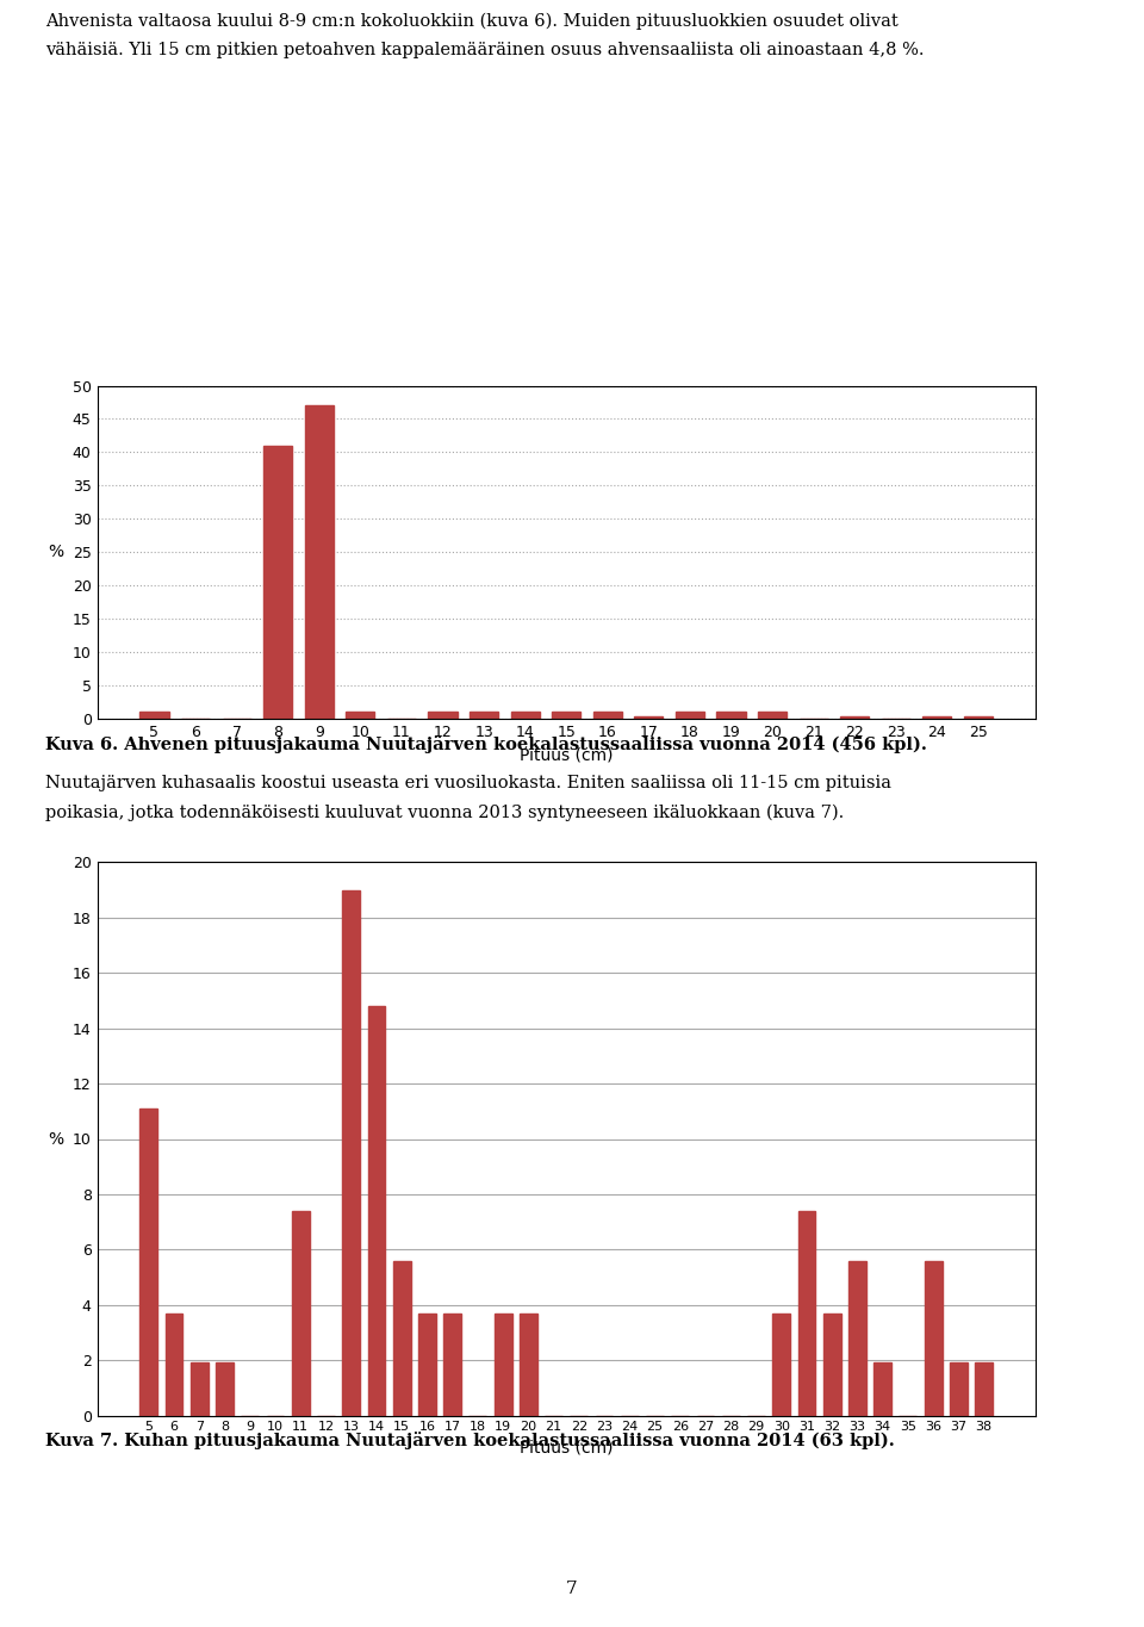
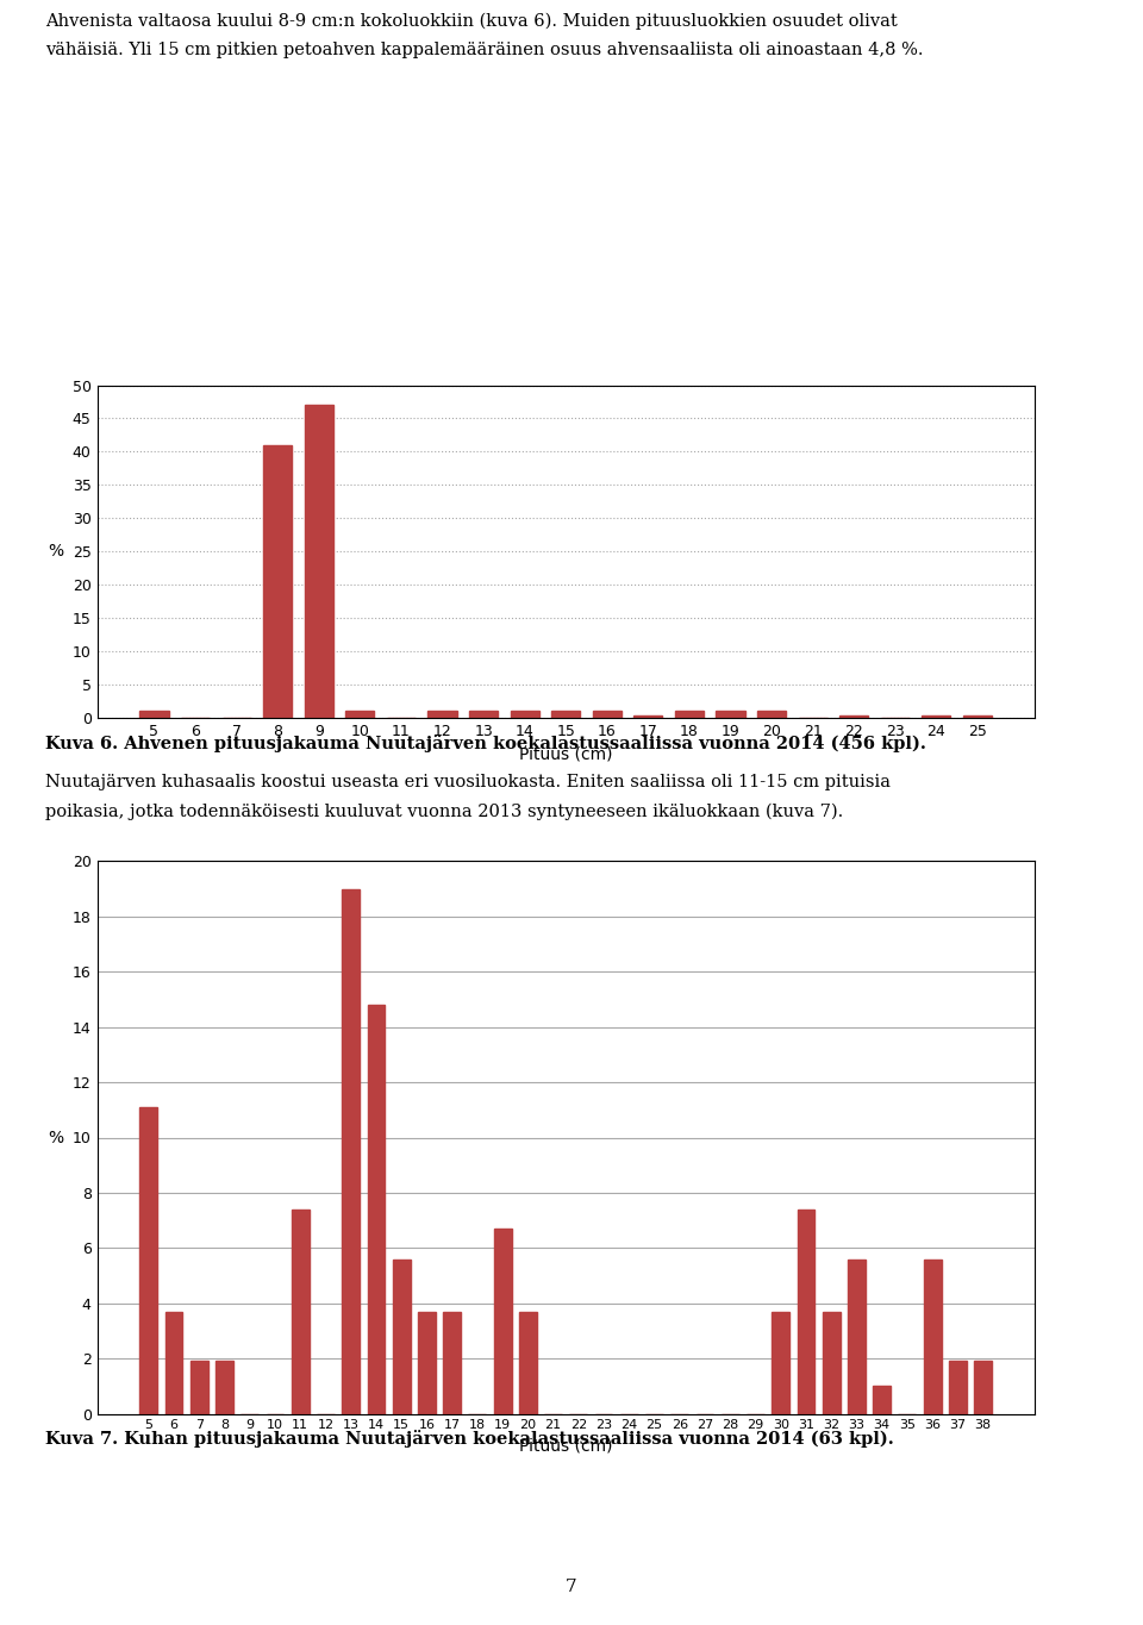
19: 3.7 -> 6.7
34: 1.9 -> 1.0
